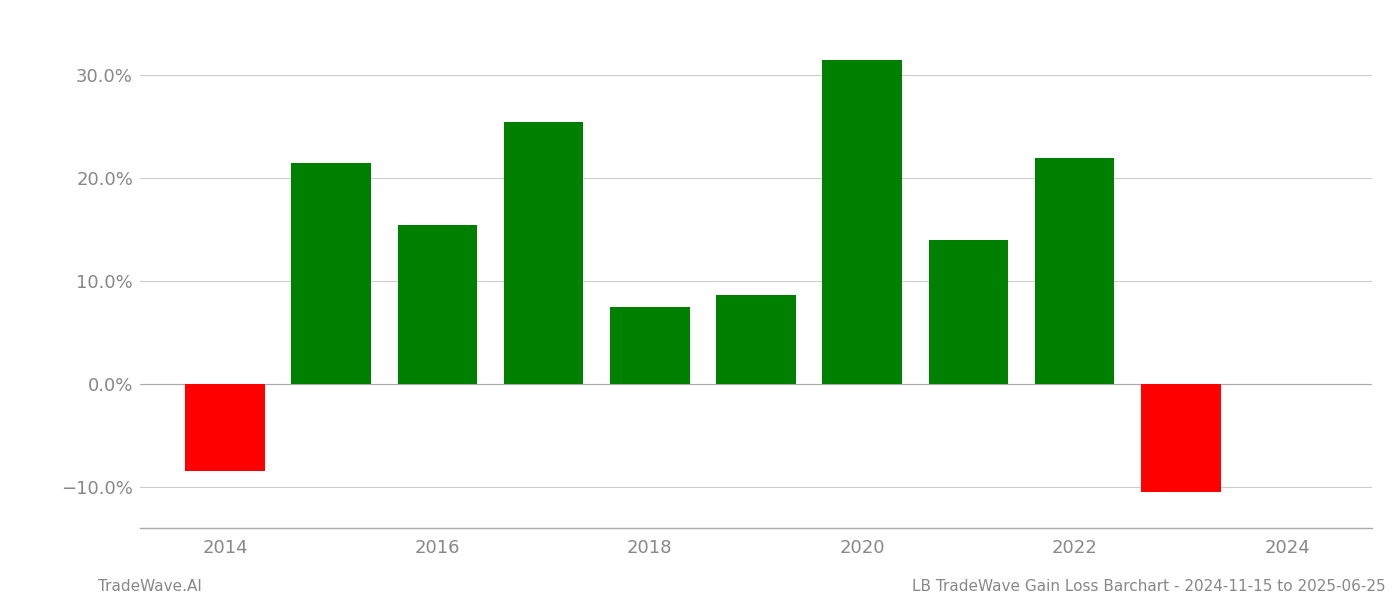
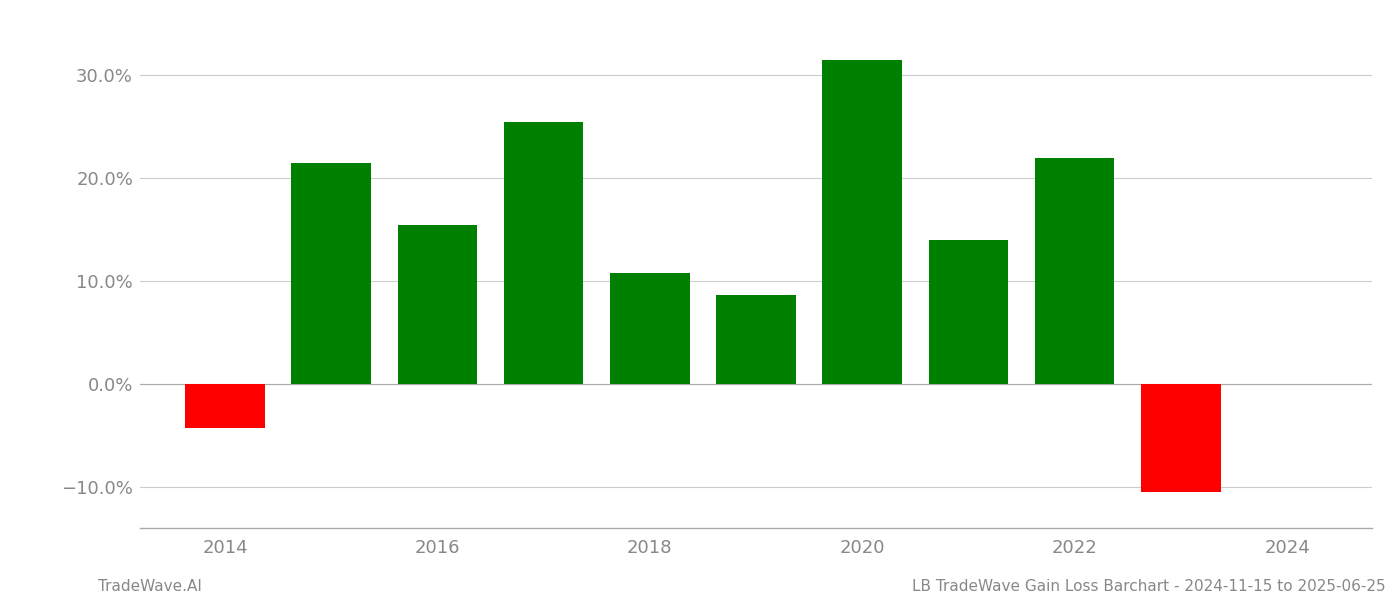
2014: -8.5% -> -4.3%
2018: 7.5% -> 10.8%
